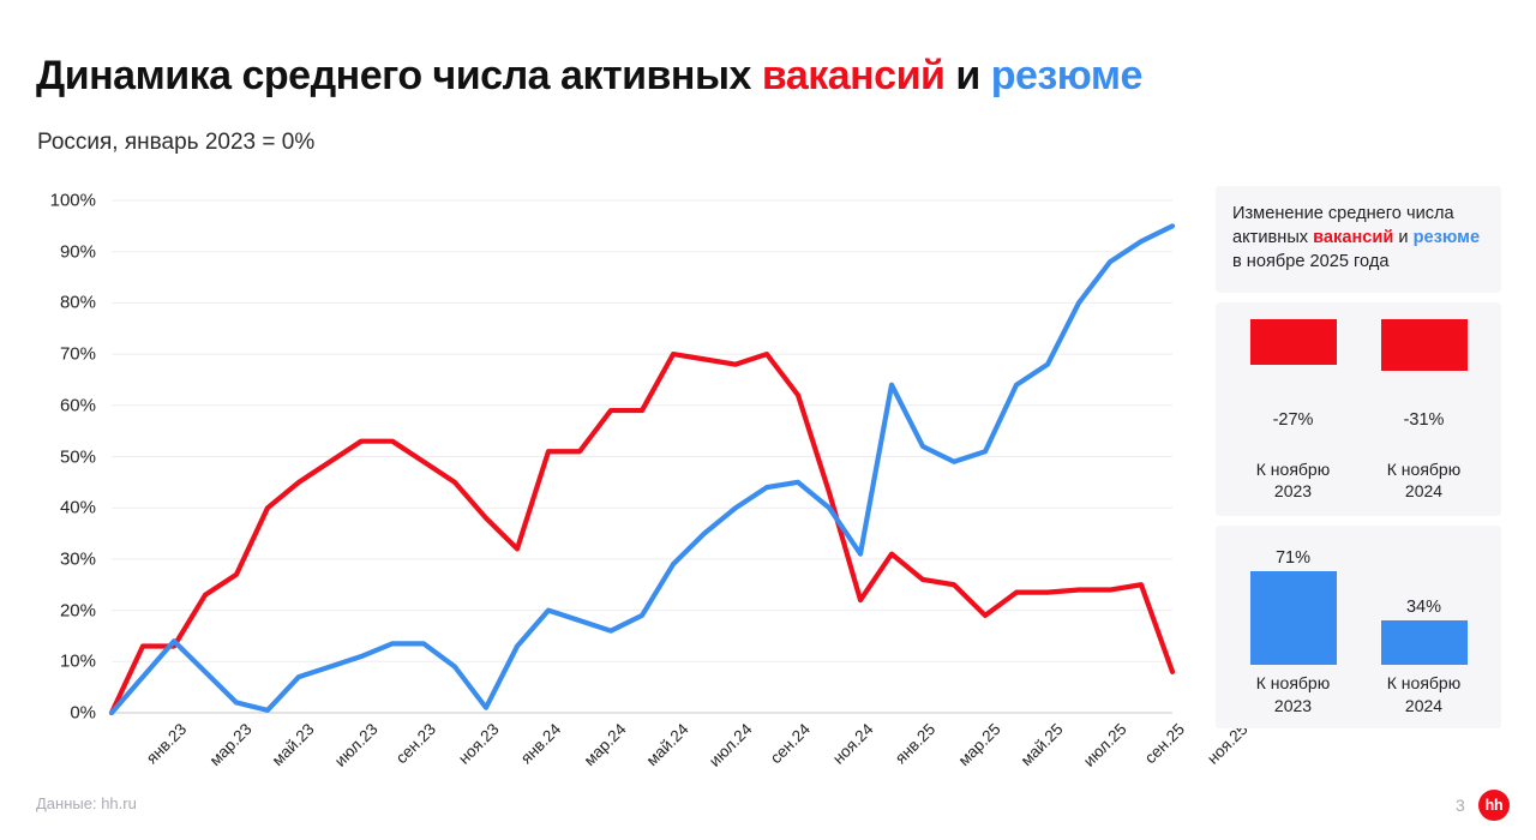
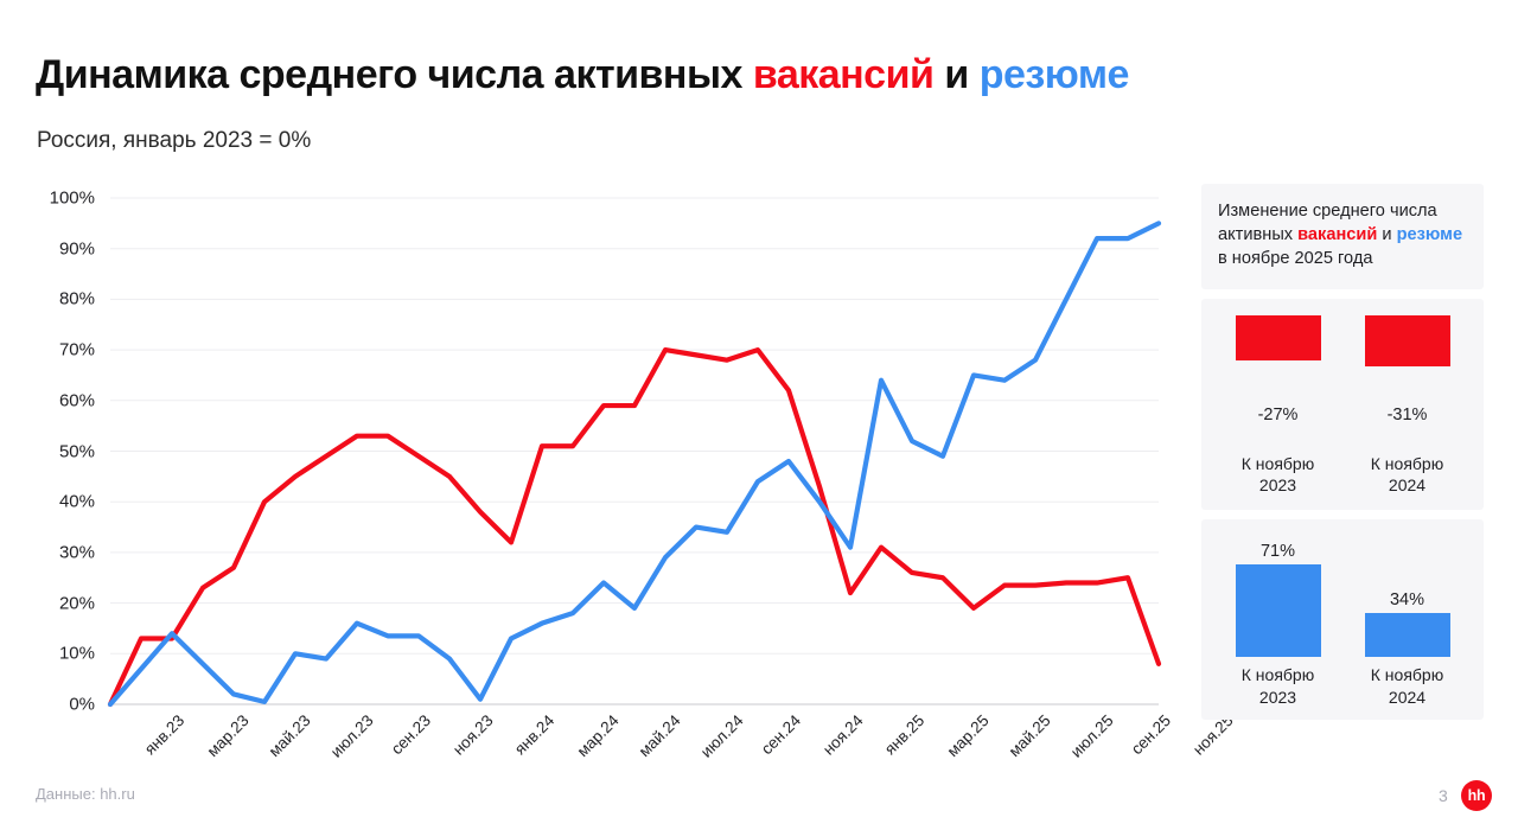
резюме/июл.23: 7% -> 10%
резюме/сен.23: 11% -> 16%
резюме/мар.24: 20% -> 16%
резюме/май.24: 16% -> 24%
резюме/сен.24: 40% -> 34%
резюме/ноя.24: 45% -> 48%
резюме/май.25: 51% -> 65%
резюме/сен.25: 88% -> 92%
